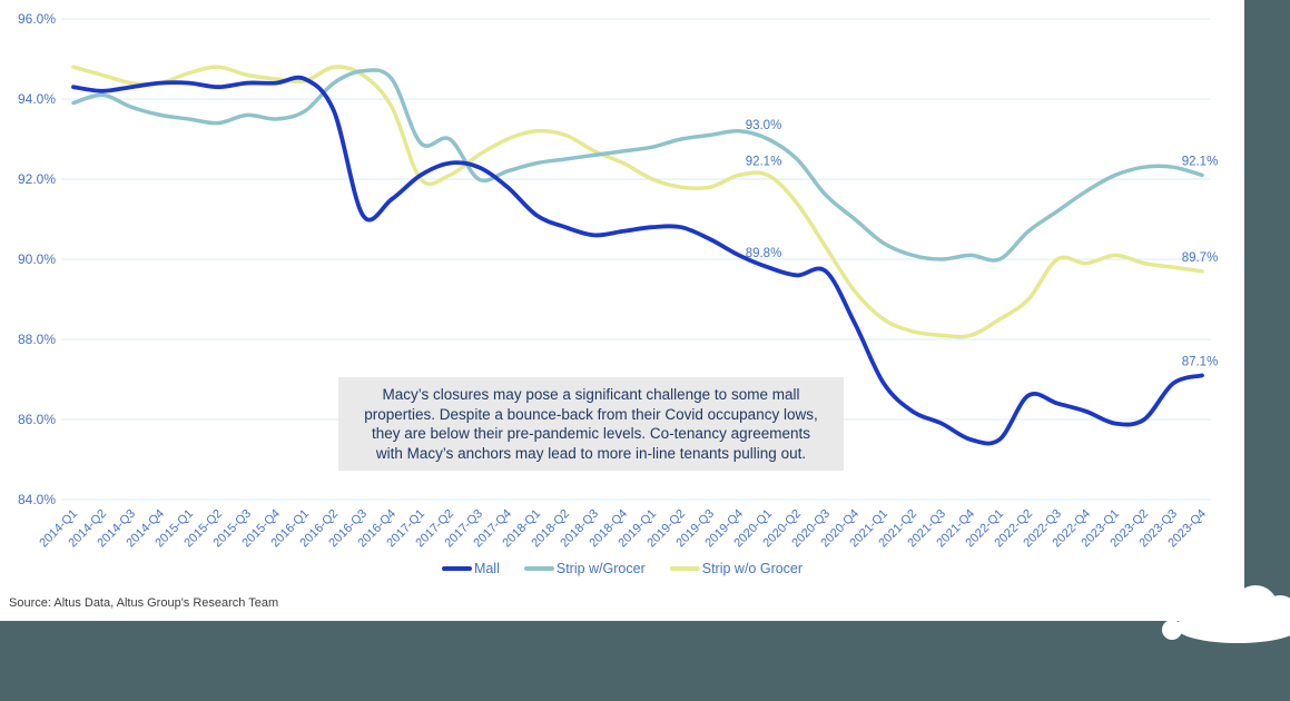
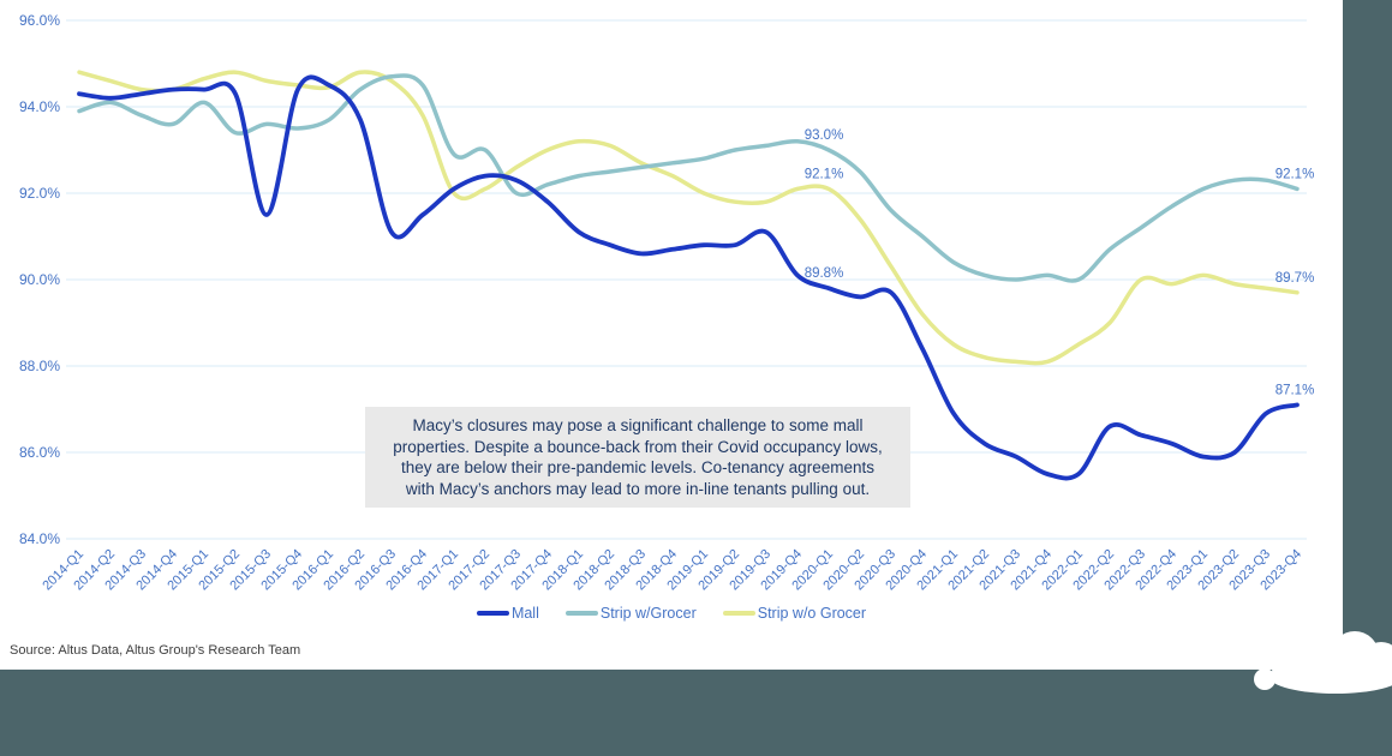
Strip w/Grocer/2015-Q1: 93.5% -> 94.1%
Mall/2015-Q3: 94.4% -> 91.5%
Mall/2019-Q3: 90.5% -> 91.1%
